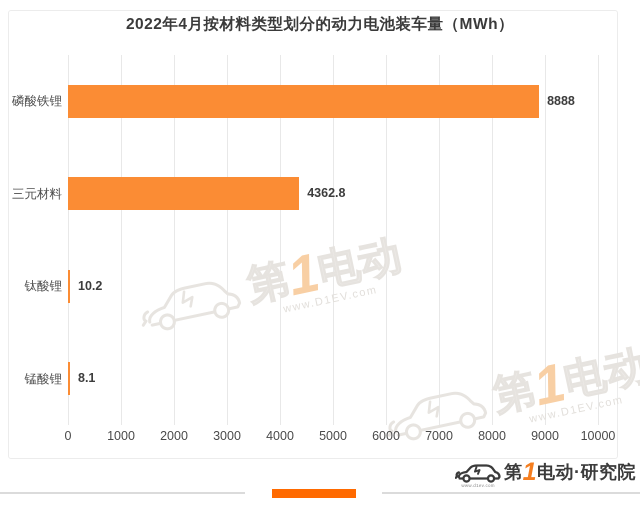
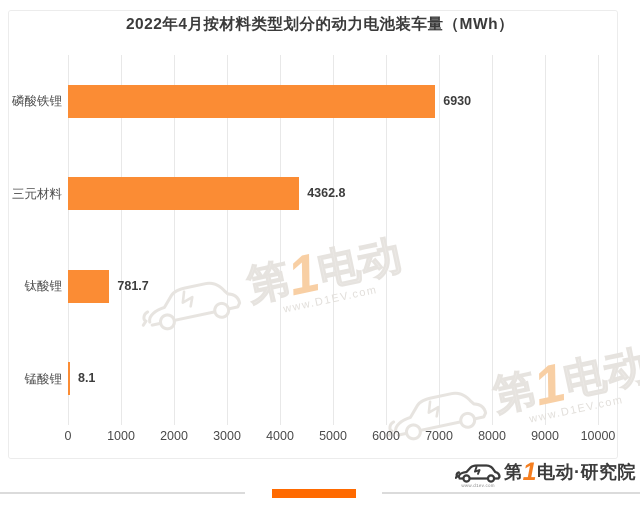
磷酸铁锂: 8888 -> 6930
钛酸锂: 10.2 -> 781.7
